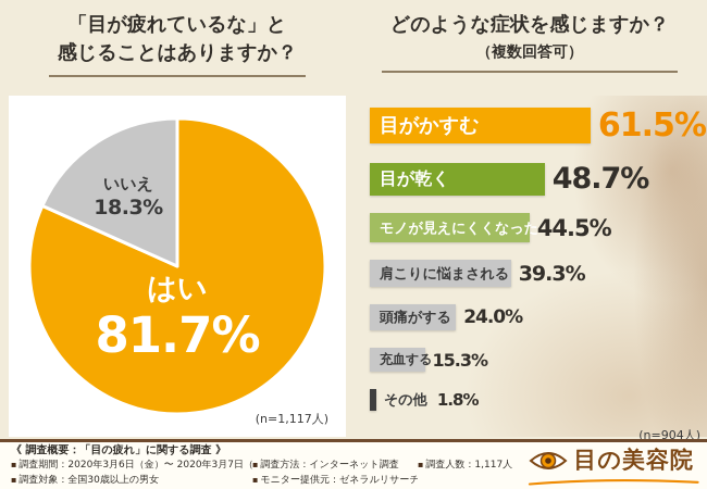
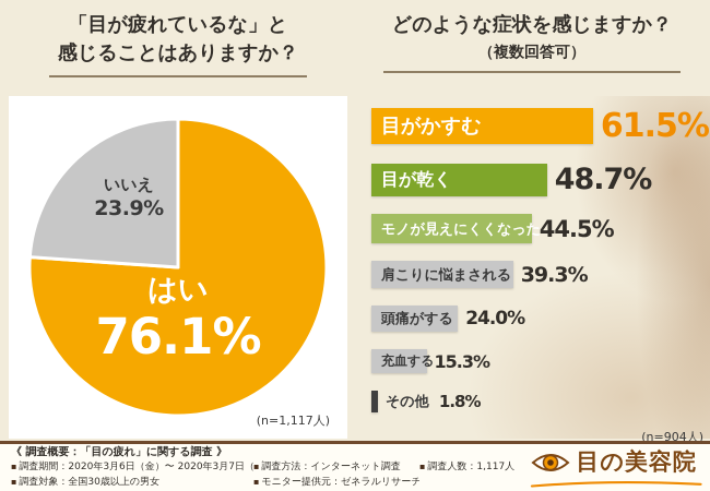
「目が疲れているな」と感じることはありますか？/はい: 81.7% -> 76.1%
「目が疲れているな」と感じることはありますか？/いいえ: 18.3% -> 23.9%
